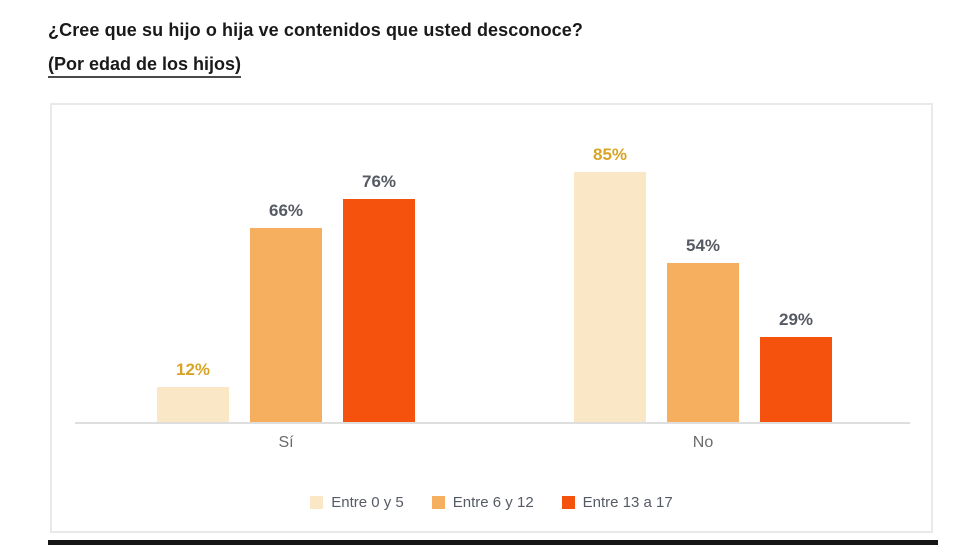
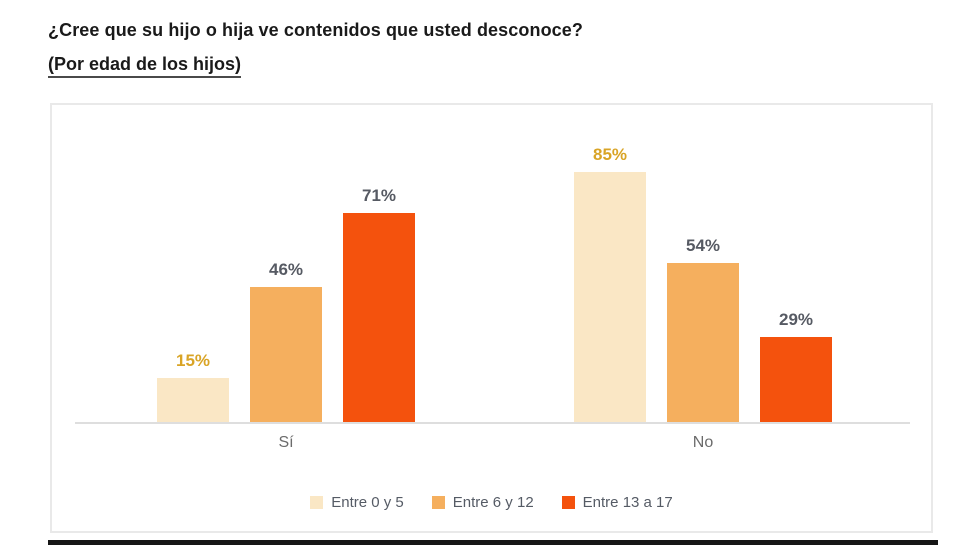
Entre 0 y 5/Sí: 12% -> 15%
Entre 6 y 12/Sí: 66% -> 46%
Entre 13 a 17/Sí: 76% -> 71%
